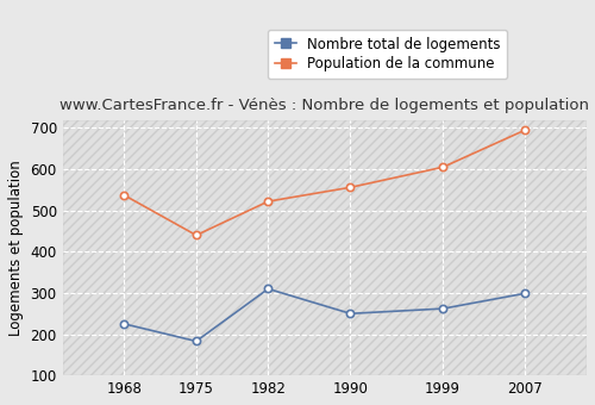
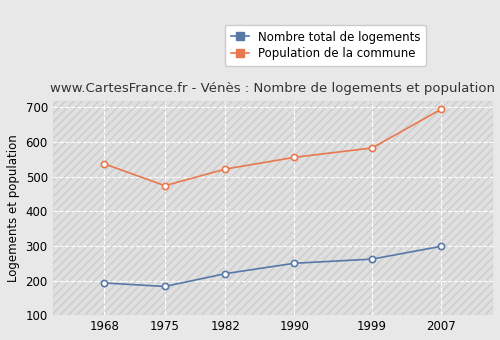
Nombre total de logements/1968: 225 -> 193
Population de la commune/1975: 440 -> 474
Nombre total de logements/1982: 310 -> 220
Population de la commune/1999: 605 -> 583
